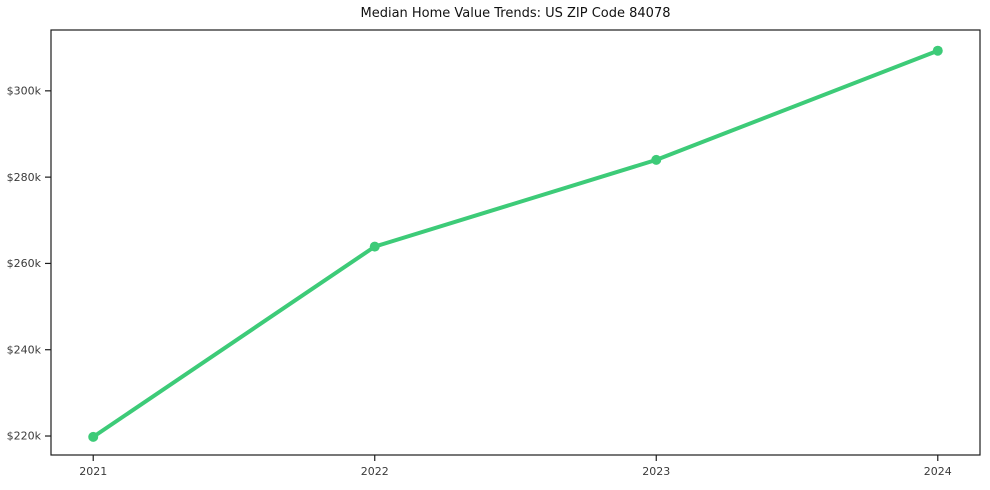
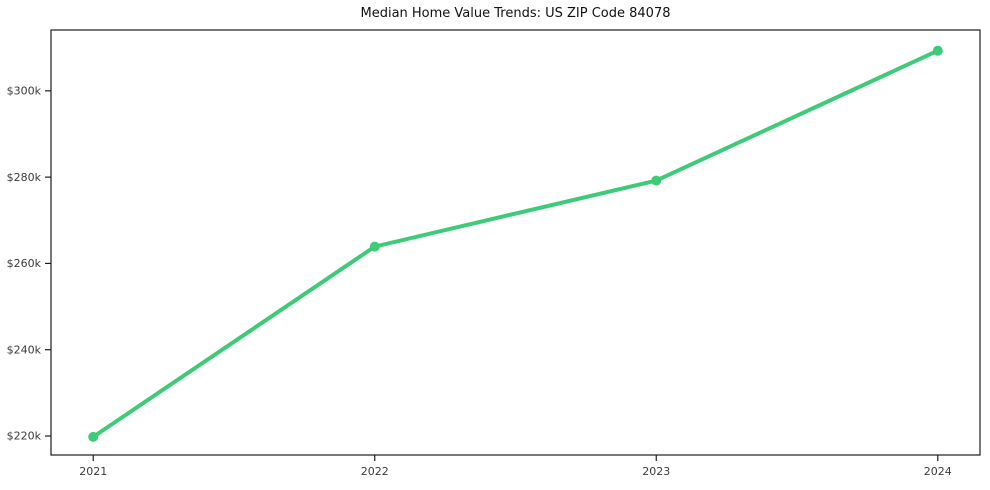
2023: $284k -> $279k
